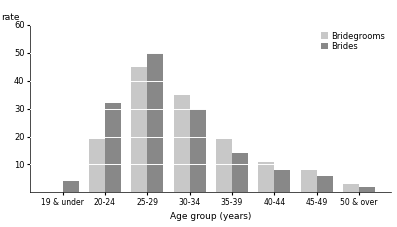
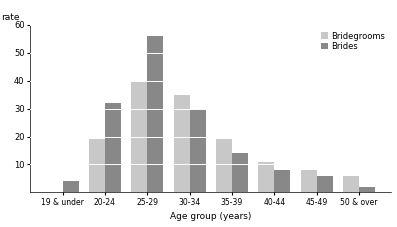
Bridegrooms/25-29: 45 -> 40
Brides/25-29: 50 -> 56
Bridegrooms/50 & over: 3 -> 6
